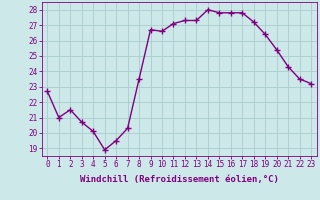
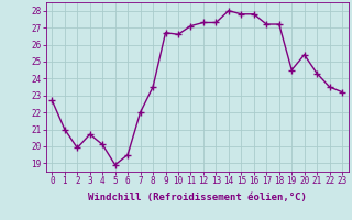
2: 21.5 -> 19.9
7: 20.3 -> 22.0
17: 27.8 -> 27.2
19: 26.4 -> 24.5
